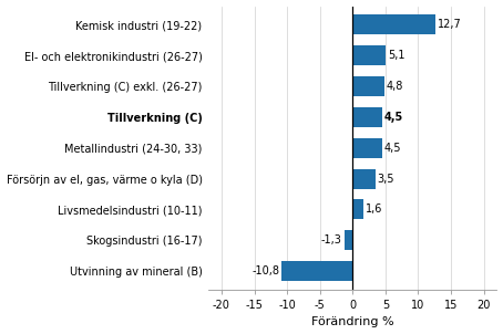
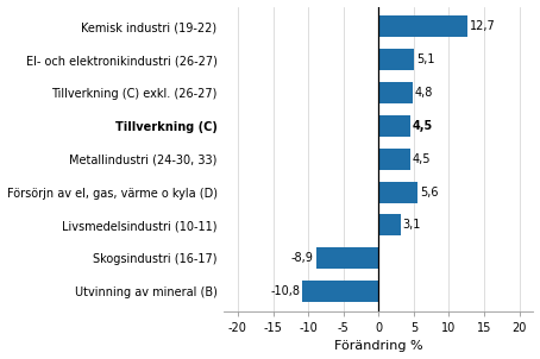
Försörjn av el, gas, värme o kyla (D): 3,5 -> 5,6
Livsmedelsindustri (10-11): 1,6 -> 3,1
Skogsindustri (16-17): -1,3 -> -8,9
